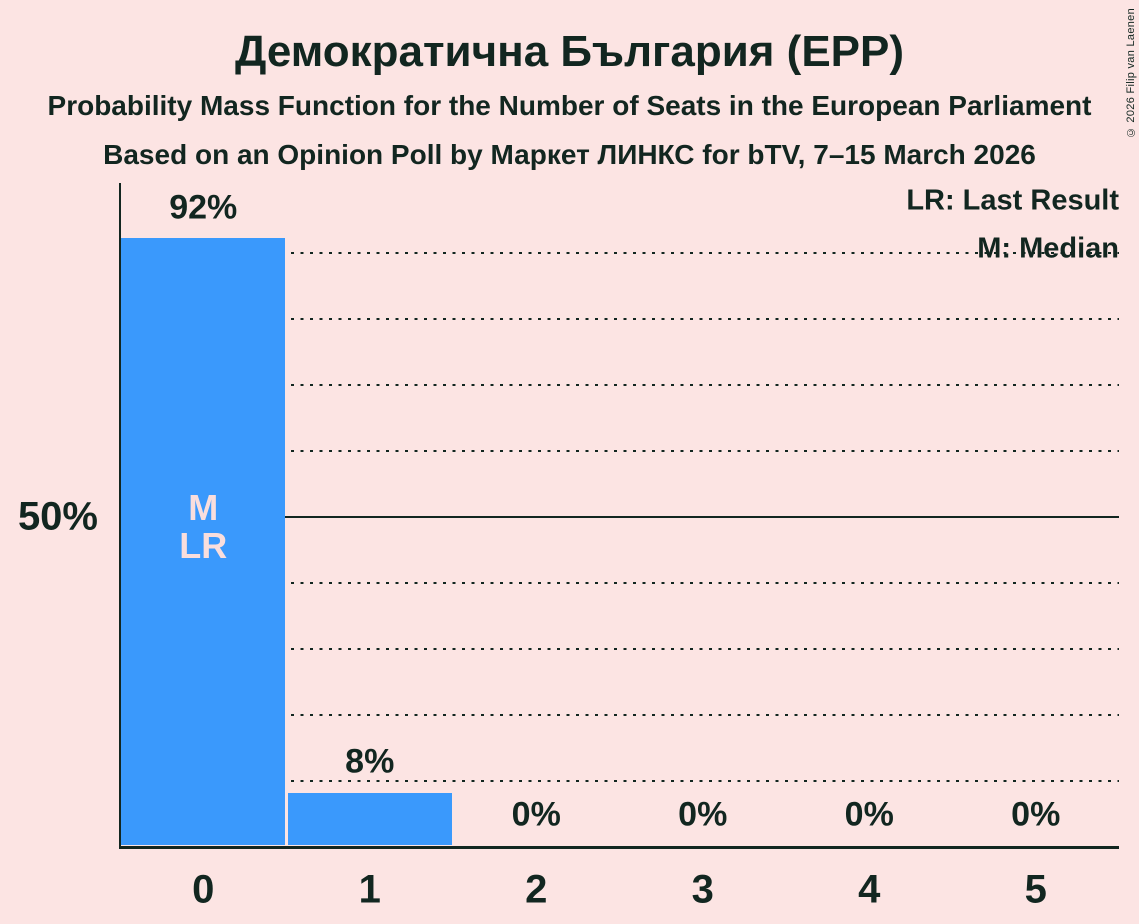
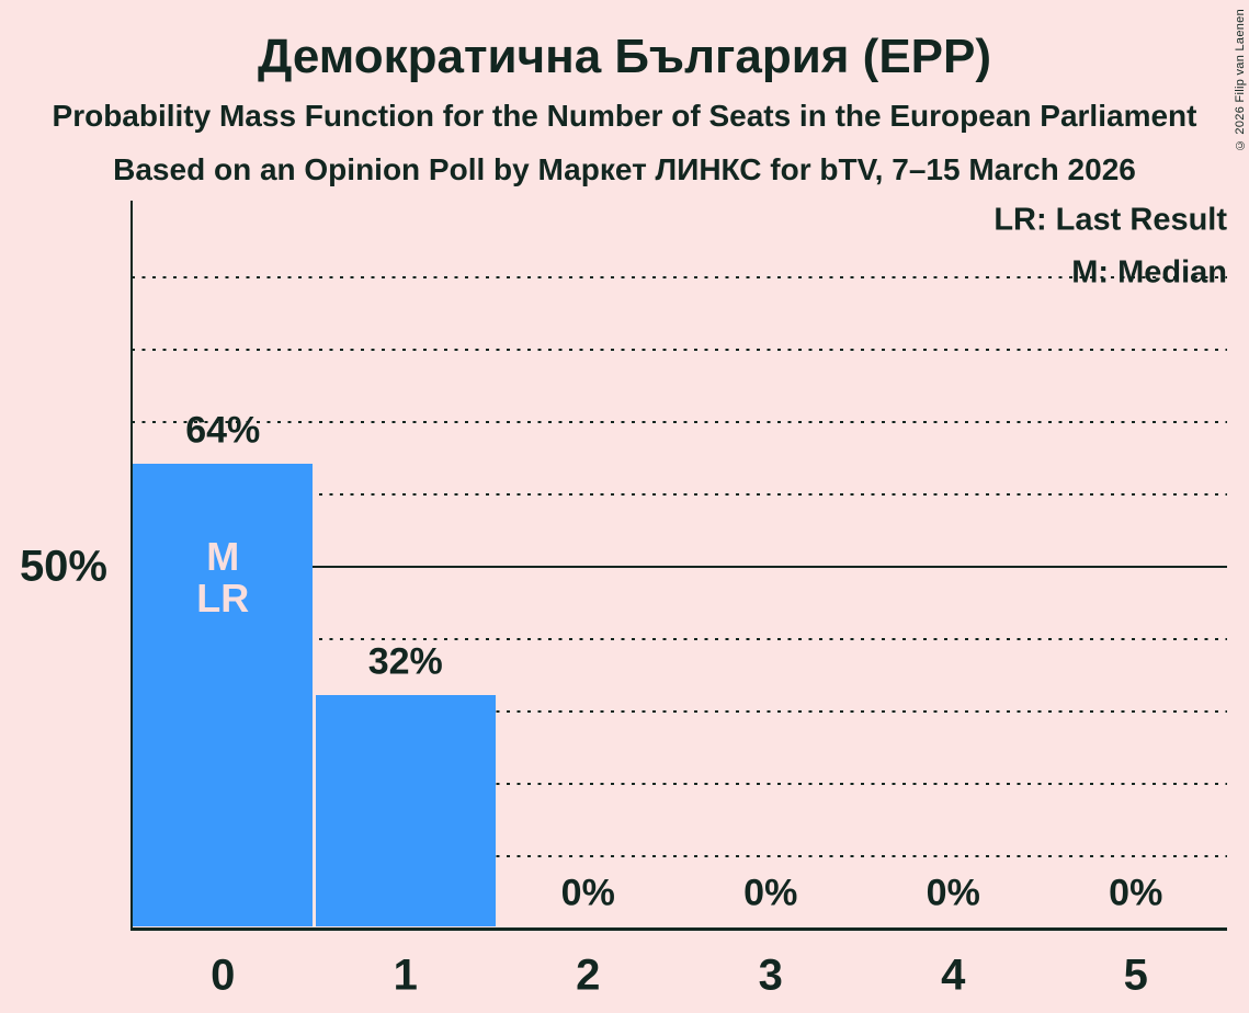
0: 92% -> 64%
1: 8% -> 32%
